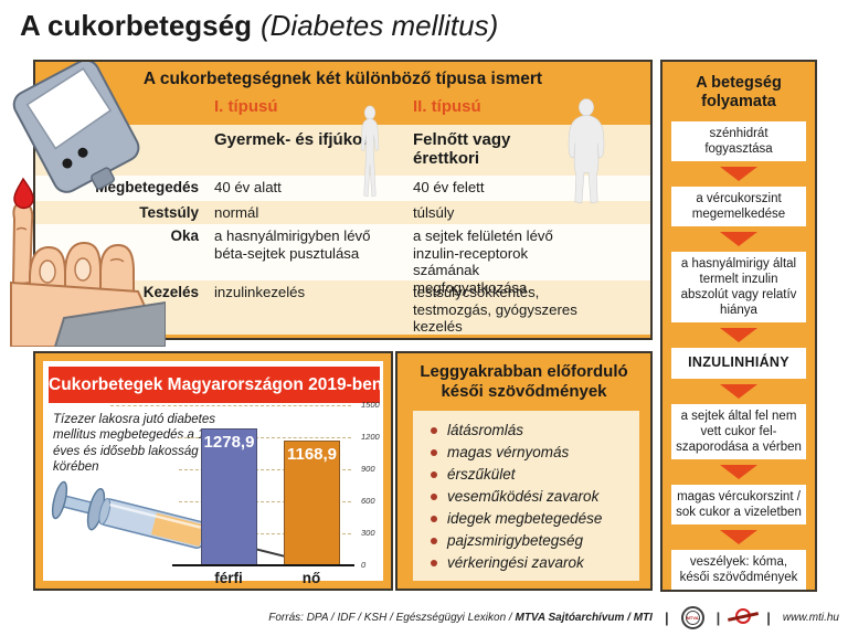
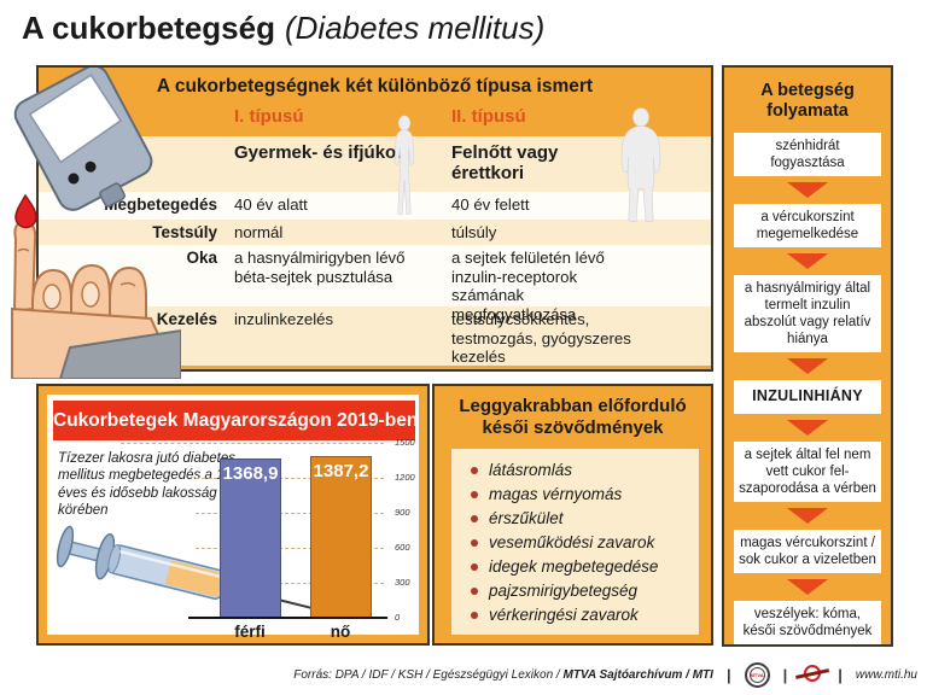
férfi: 1278,9 -> 1368,9
nő: 1168,9 -> 1387,2
